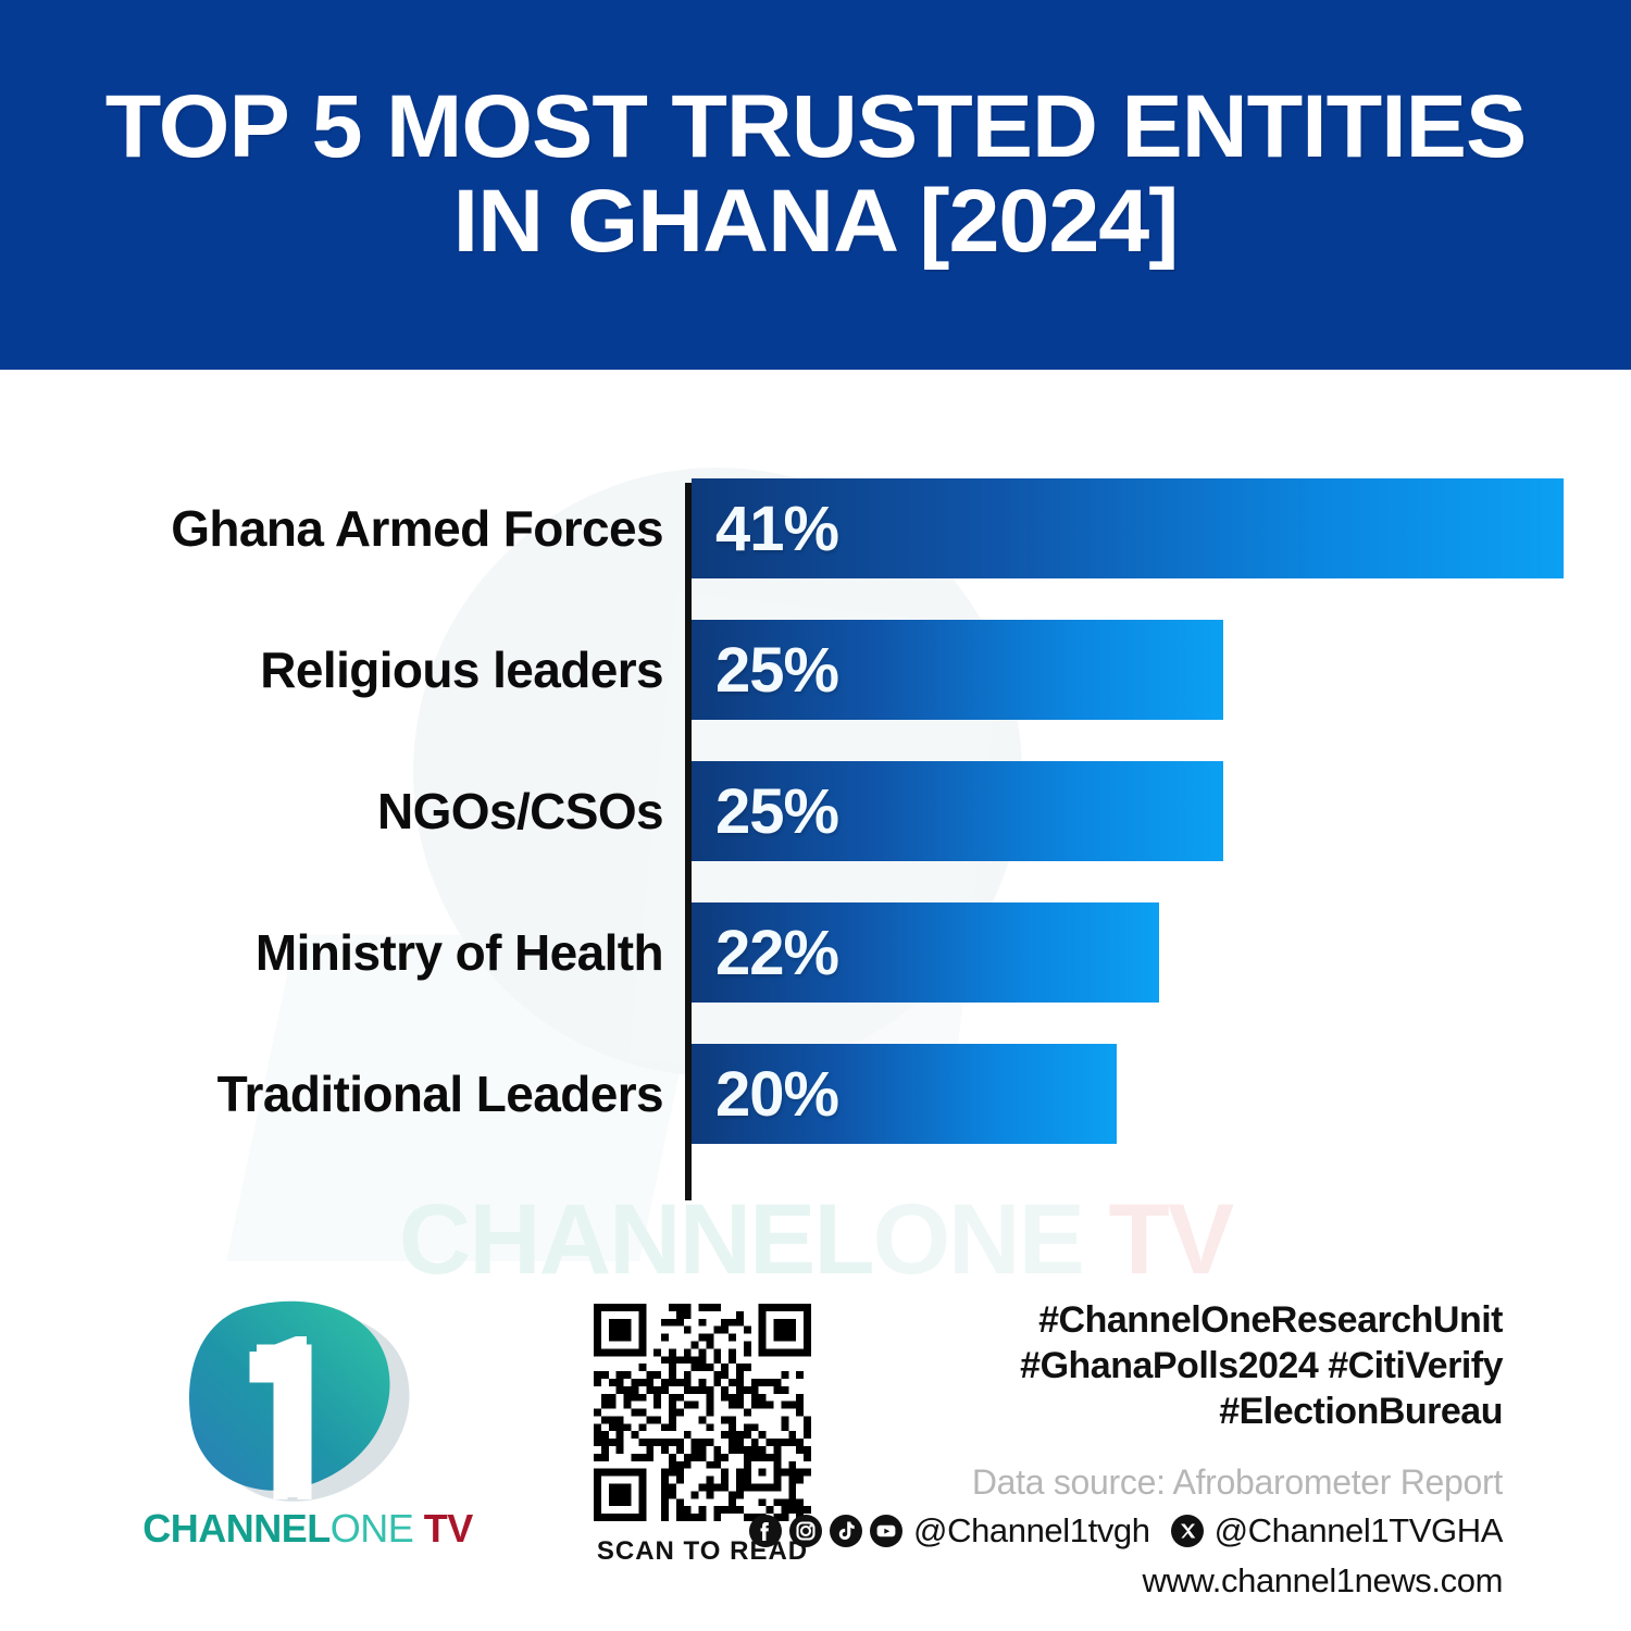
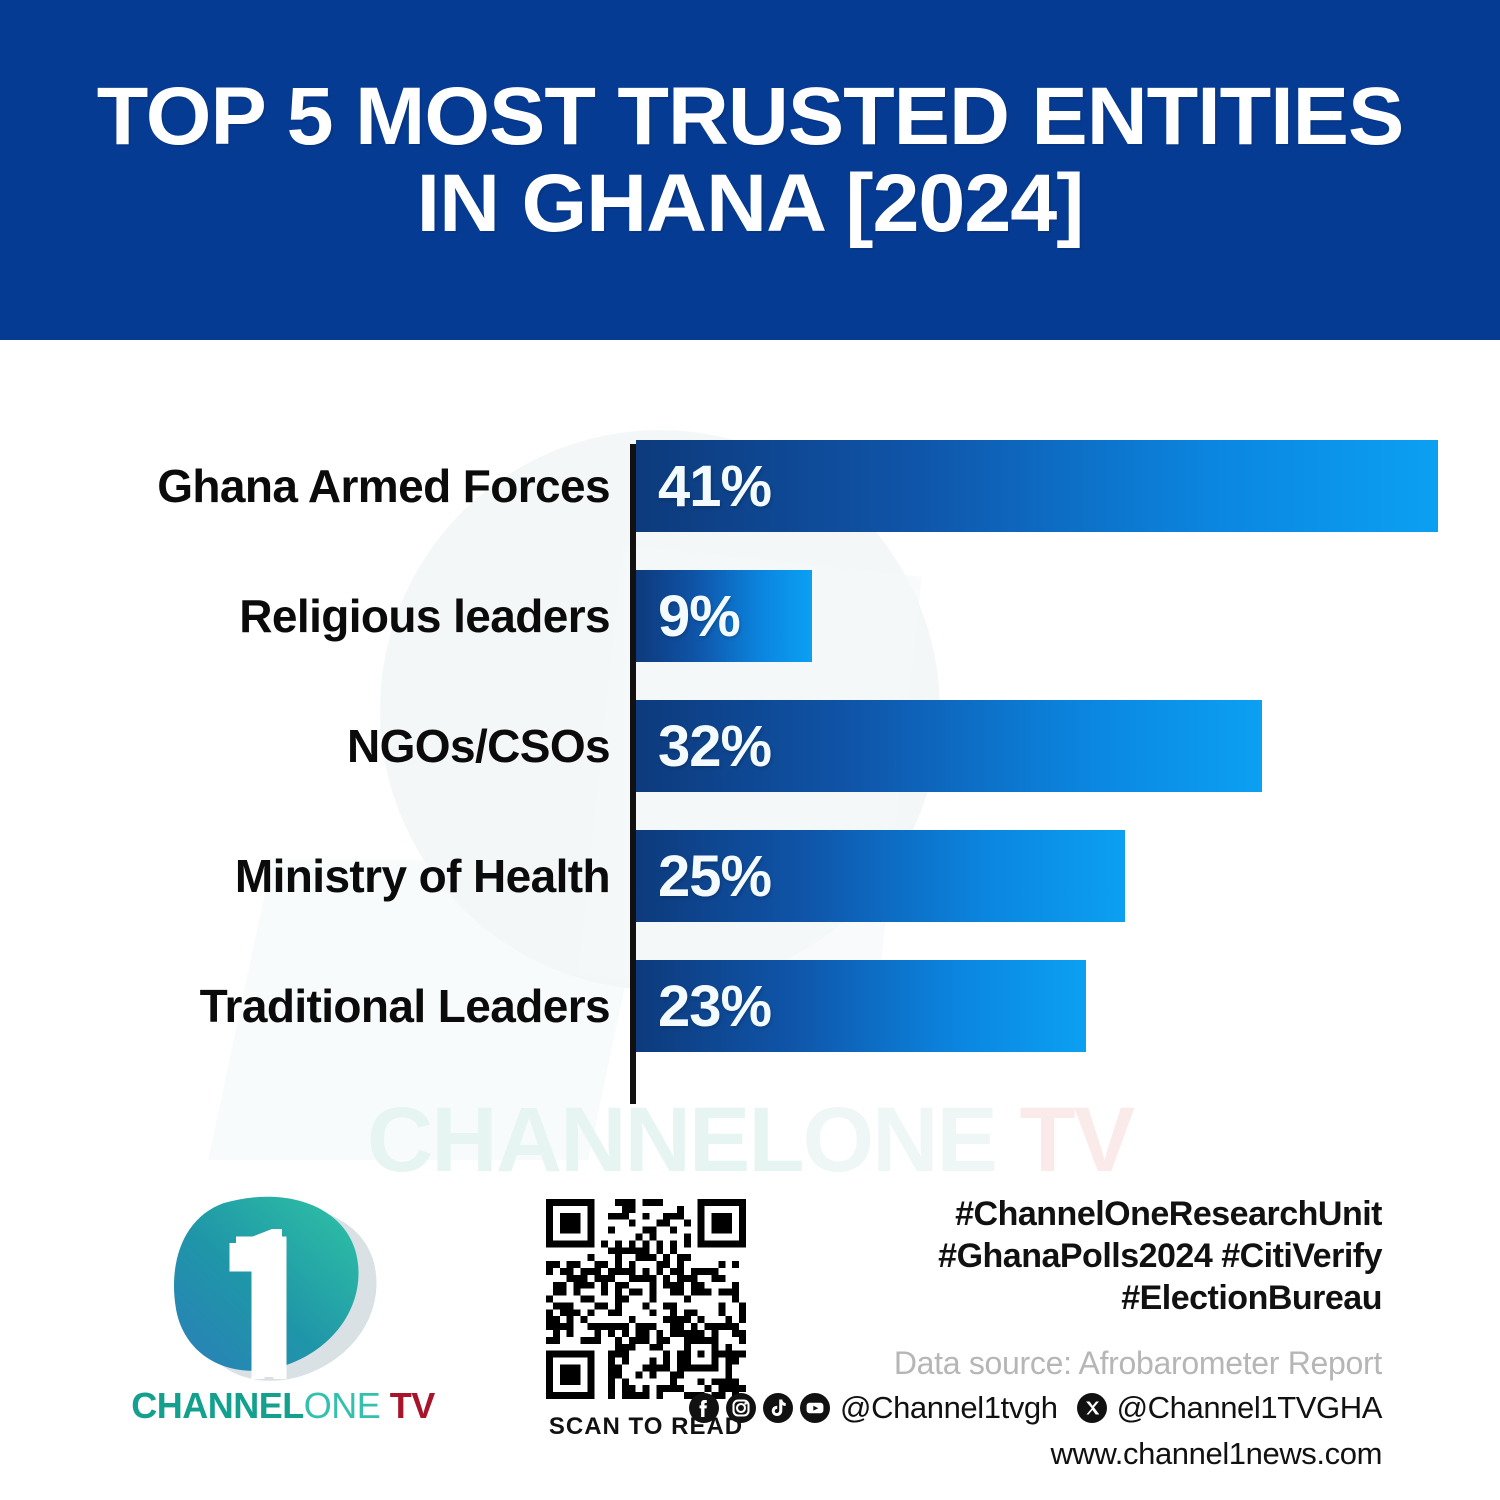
Religious leaders: 25% -> 9%
NGOs/CSOs: 25% -> 32%
Ministry of Health: 22% -> 25%
Traditional Leaders: 20% -> 23%
